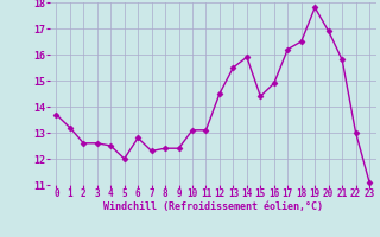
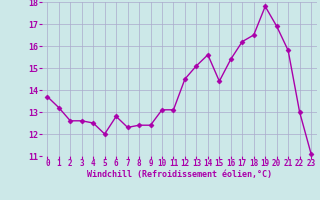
13: 15.5 -> 15.1
14: 15.9 -> 15.6
16: 14.9 -> 15.4
